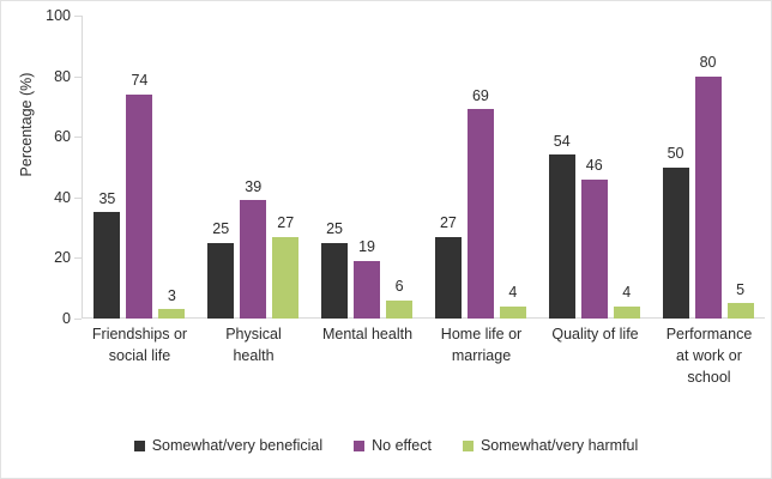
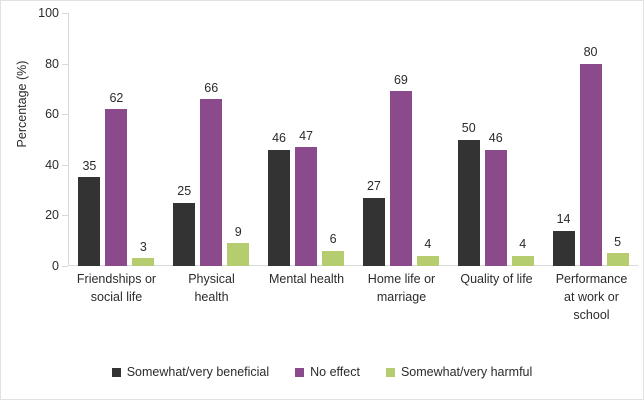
No effect/Friendships or social life: 74 -> 62
No effect/Physical health: 39 -> 66
Somewhat/very harmful/Physical health: 27 -> 9
Somewhat/very beneficial/Mental health: 25 -> 46
No effect/Mental health: 19 -> 47
Somewhat/very beneficial/Quality of life: 54 -> 50
Somewhat/very beneficial/Performance at work or school: 50 -> 14
